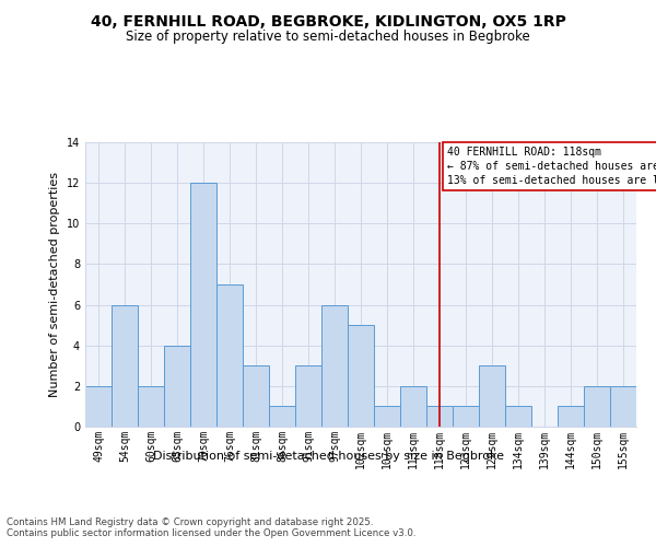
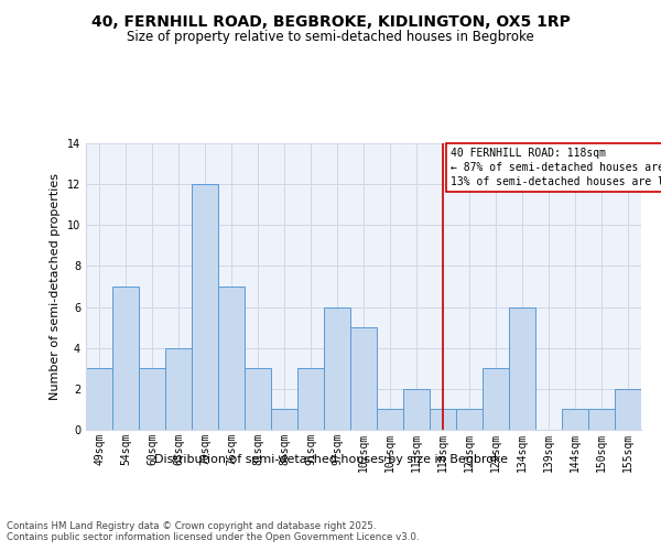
49sqm: 2 -> 3
54sqm: 6 -> 7
60sqm: 2 -> 3
134sqm: 1 -> 6
150sqm: 2 -> 1
